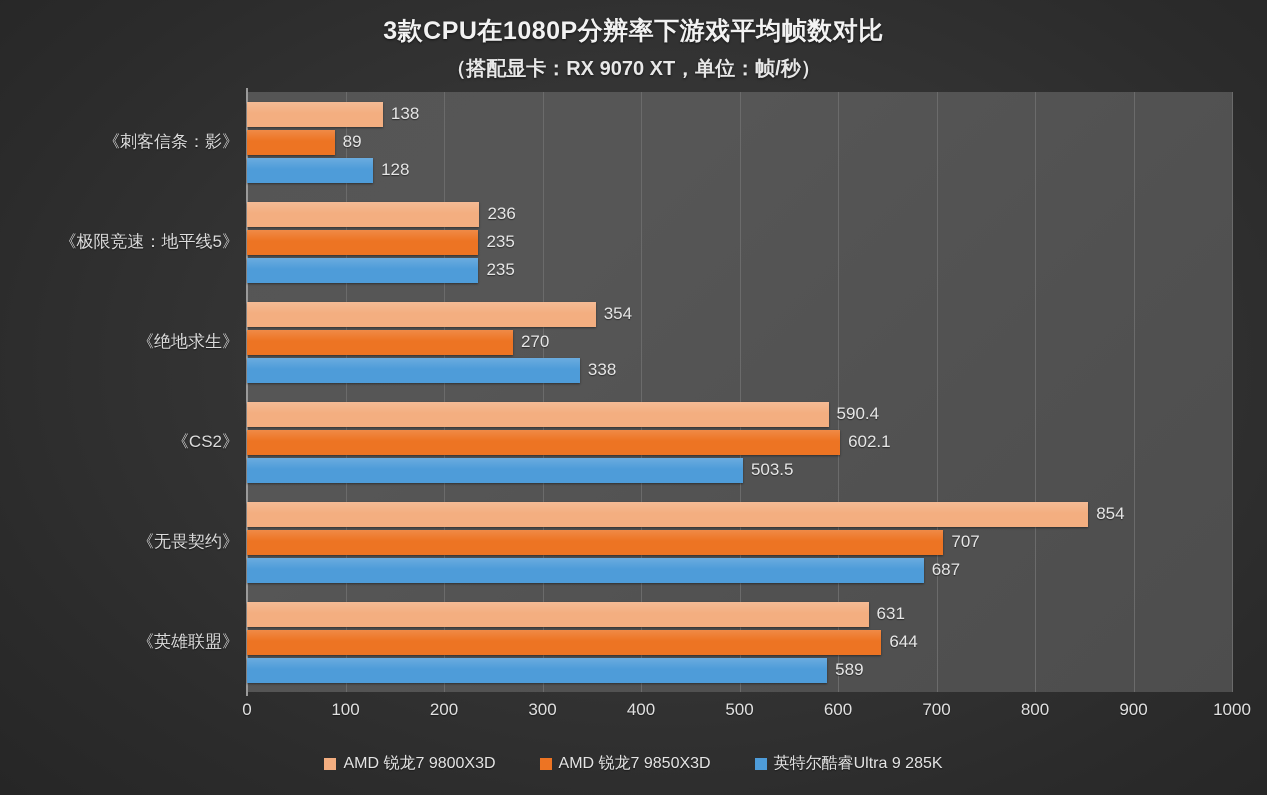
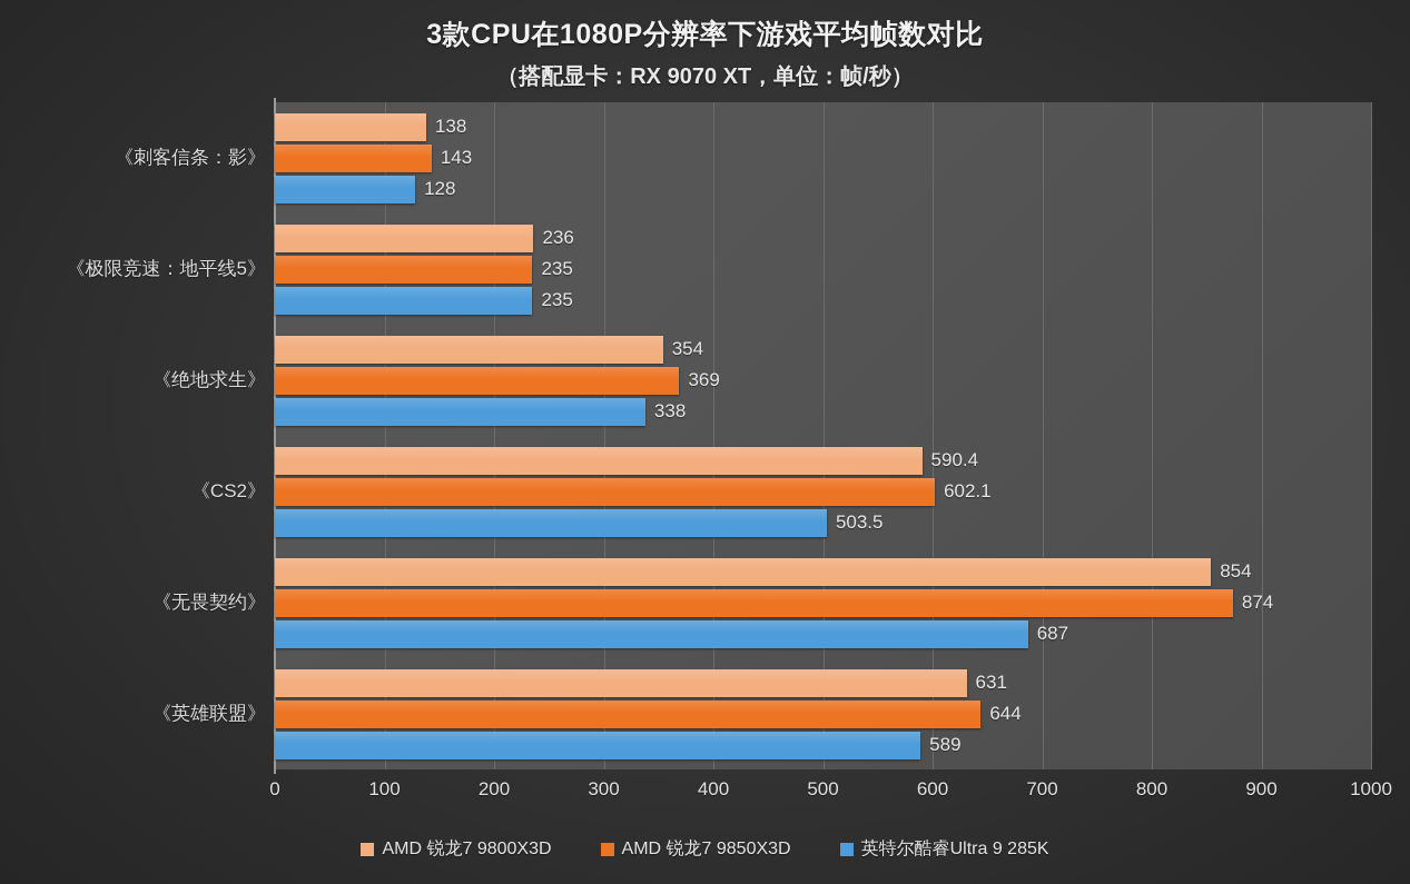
AMD 锐龙7 9850X3D/《刺客信条：影》: 89 -> 143
AMD 锐龙7 9850X3D/《绝地求生》: 270 -> 369
AMD 锐龙7 9850X3D/《无畏契约》: 707 -> 874
